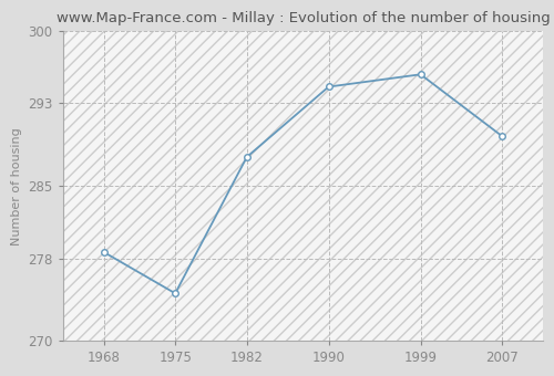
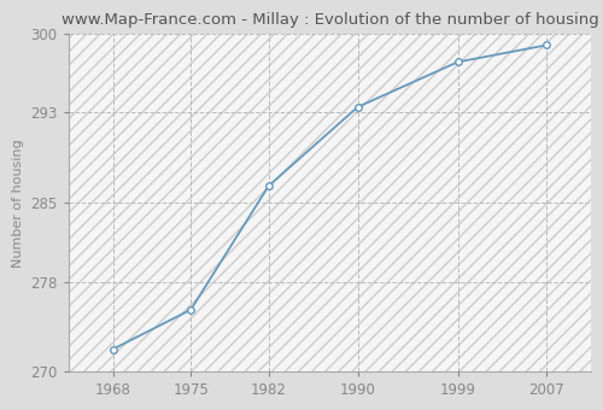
1968: 278.6 -> 272.0
1975: 274.6 -> 275.5
1982: 287.8 -> 286.5
1990: 294.6 -> 293.5
1999: 295.8 -> 297.5
2007: 289.8 -> 299.0
